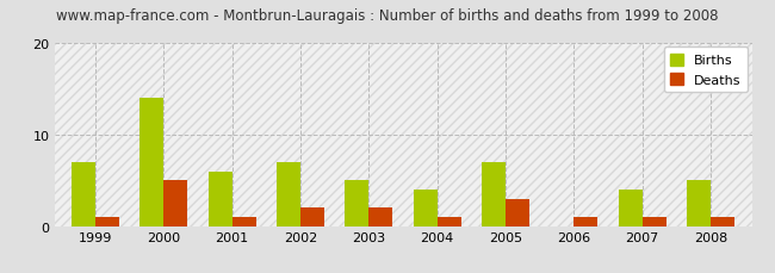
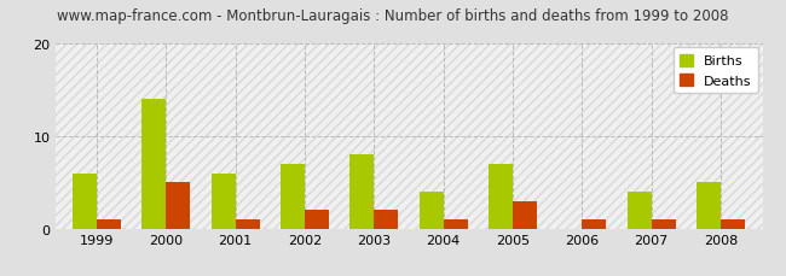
Births/1999: 7 -> 6
Births/2003: 5 -> 8
